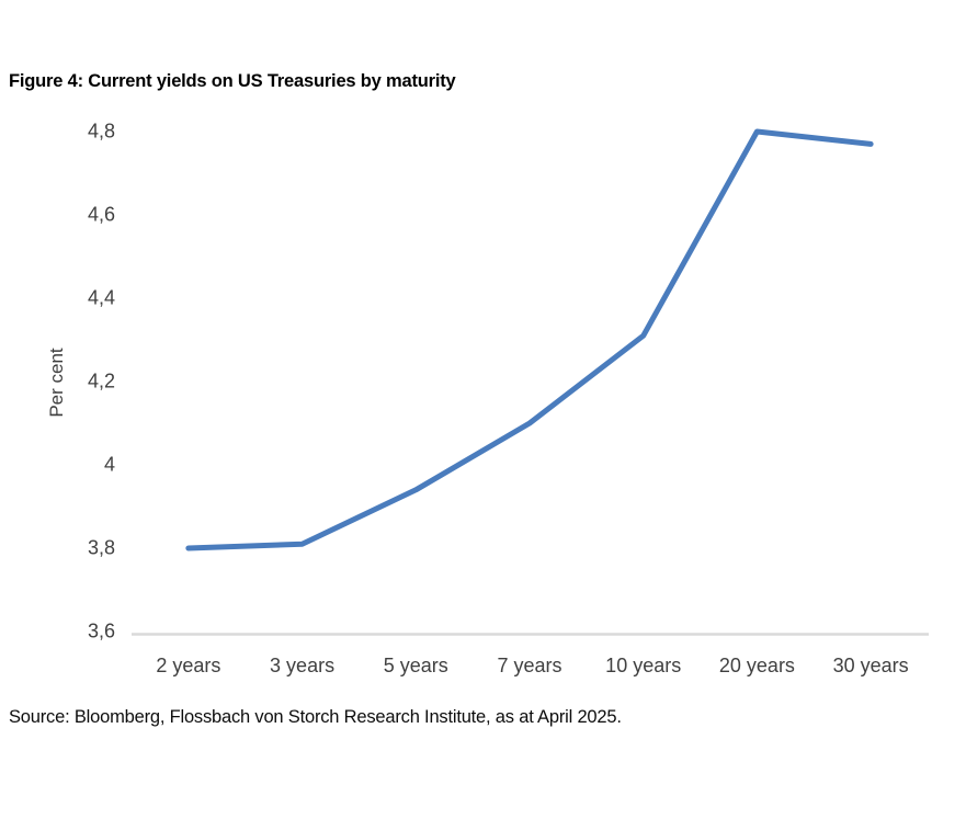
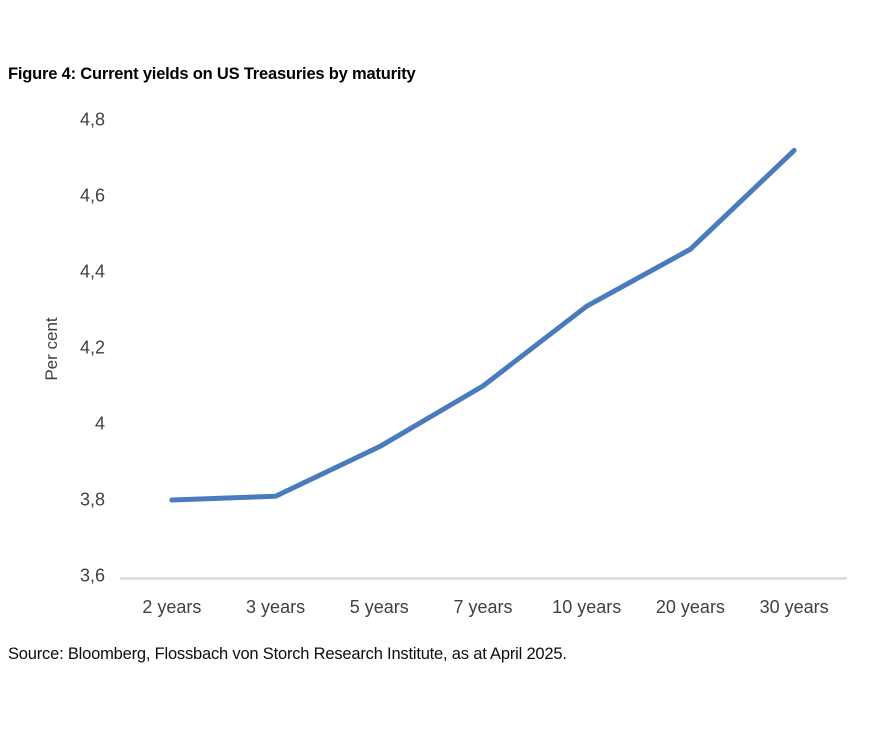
20 years: 4,80 -> 4,46
30 years: 4,77 -> 4,72
